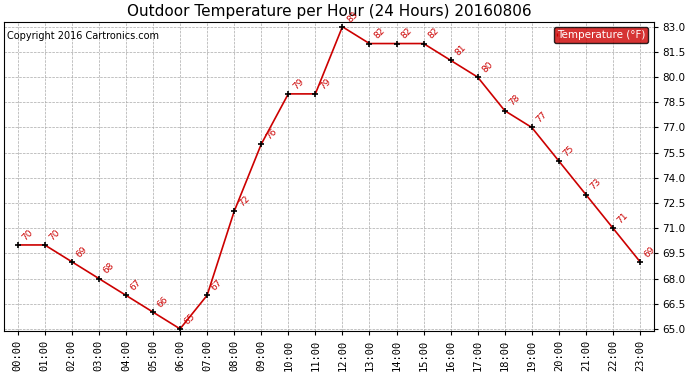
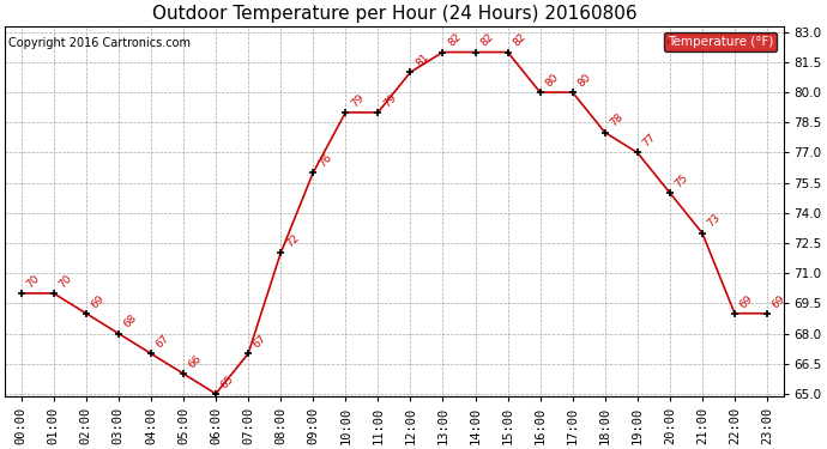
12:00: 83 -> 81
16:00: 81 -> 80
22:00: 71 -> 69
